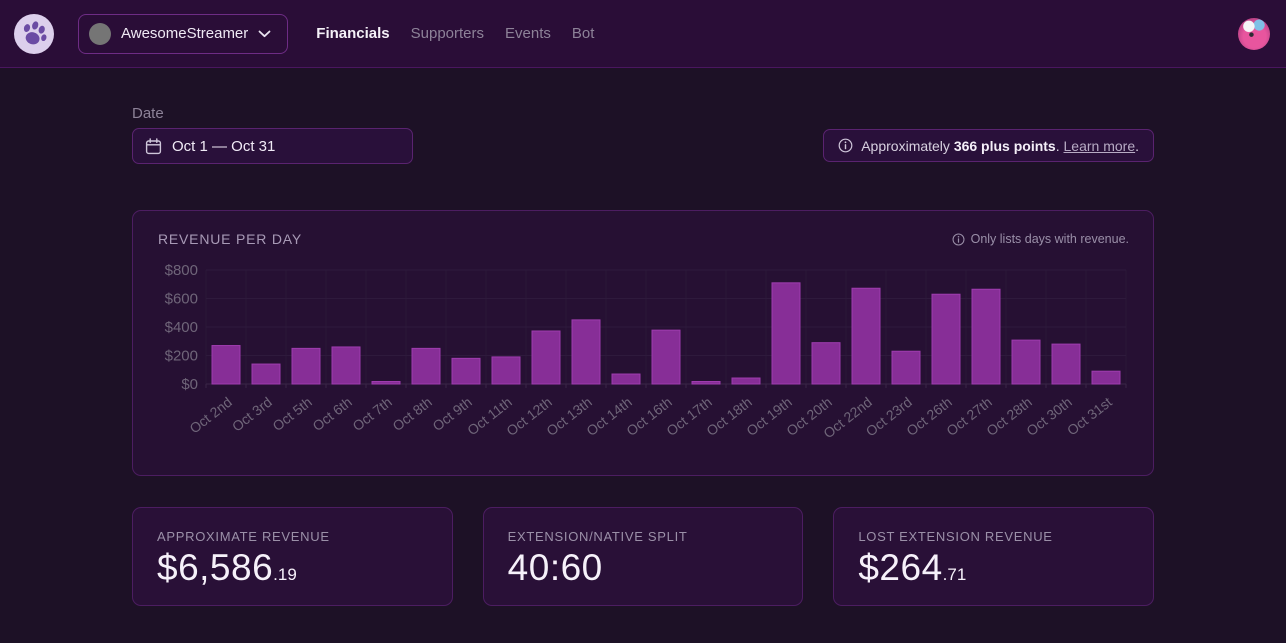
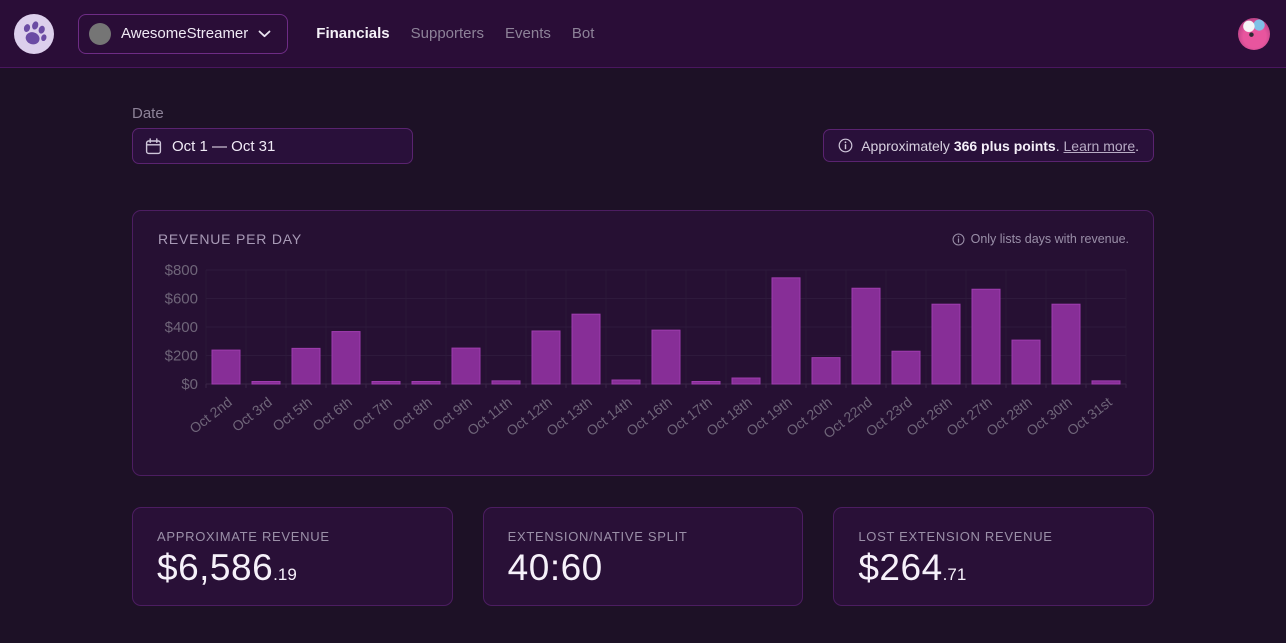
Oct 2nd: $270 -> $240
Oct 3rd: $140 -> $10
Oct 6th: $260 -> $370
Oct 8th: $250 -> $10
Oct 9th: $180 -> $250
Oct 11th: $190 -> $20
Oct 13th: $450 -> $490
Oct 14th: $70 -> $30
Oct 19th: $710 -> $740
Oct 20th: $290 -> $180
Oct 26th: $630 -> $560
Oct 30th: $280 -> $560
Oct 31st: $90 -> $20
